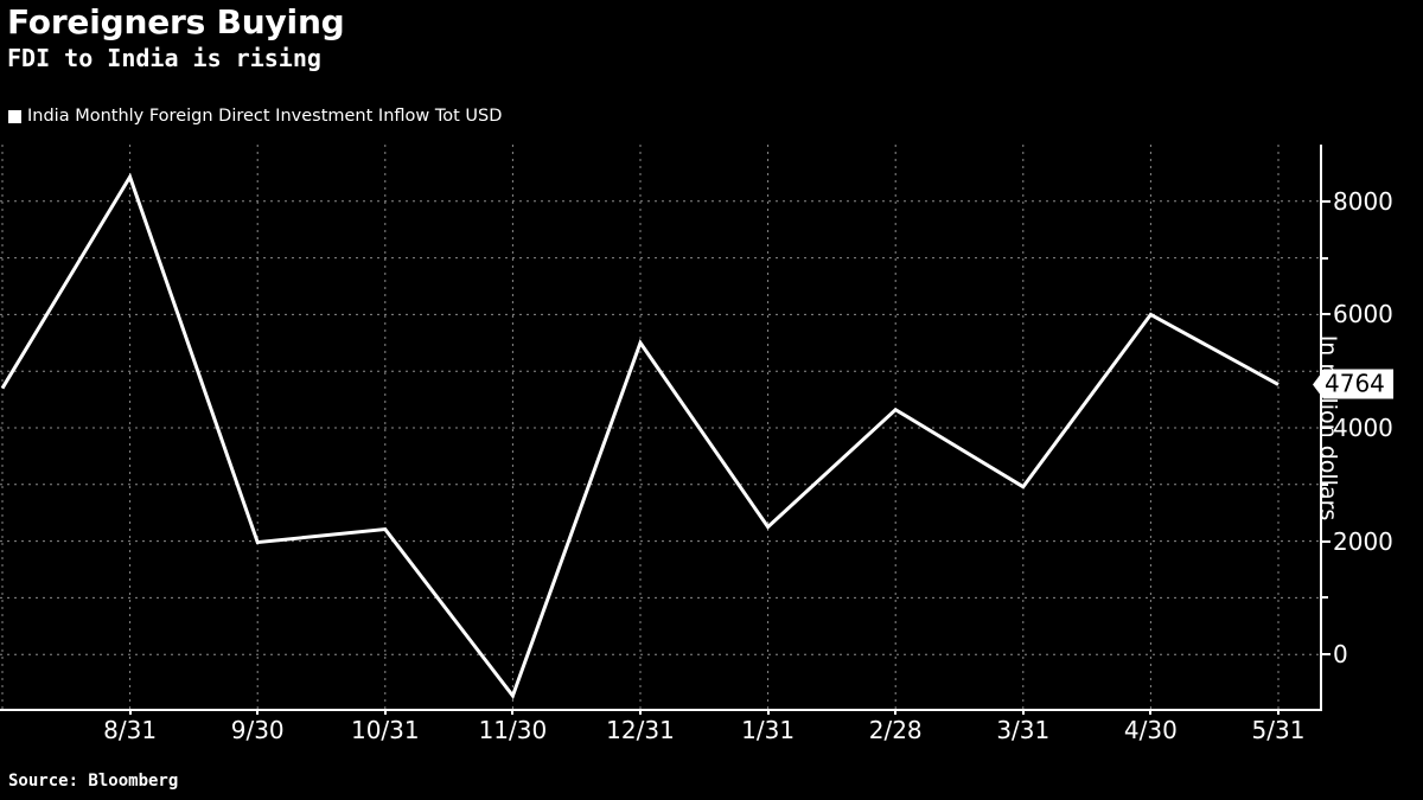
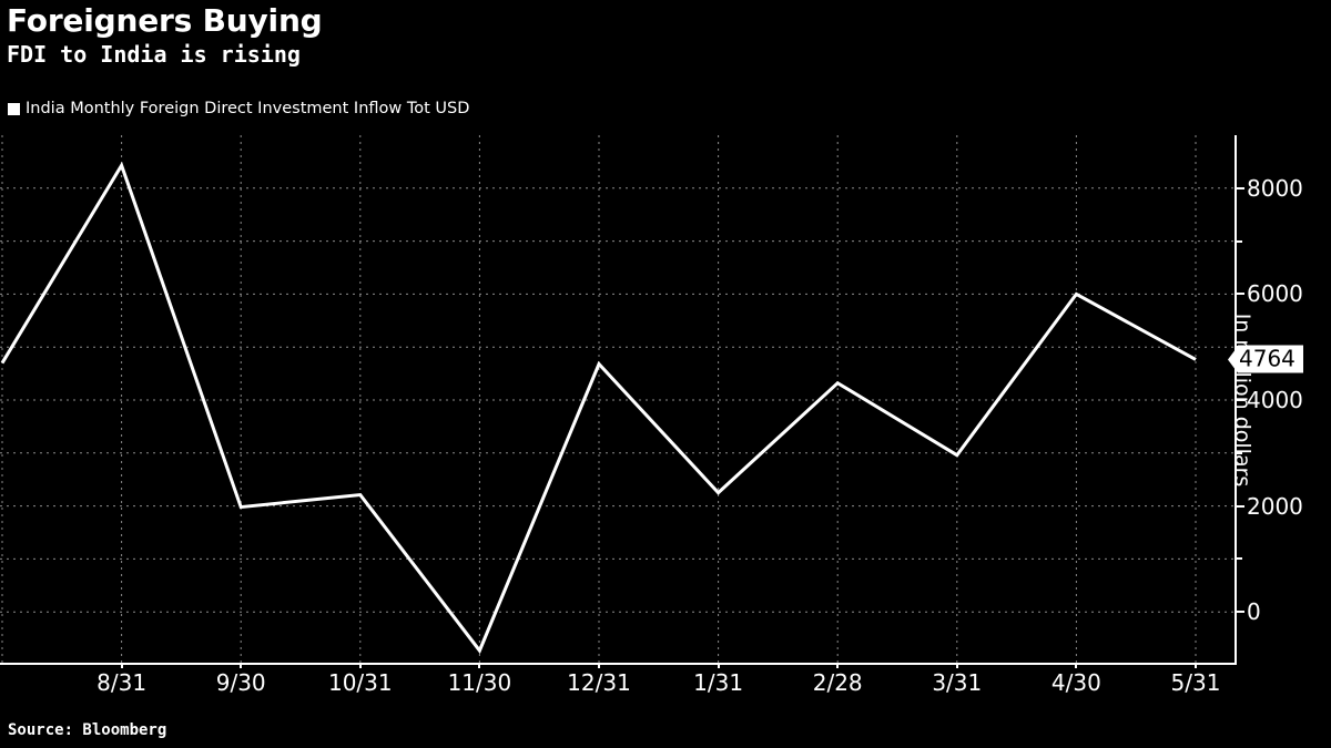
12/31: 5500 -> 4700
